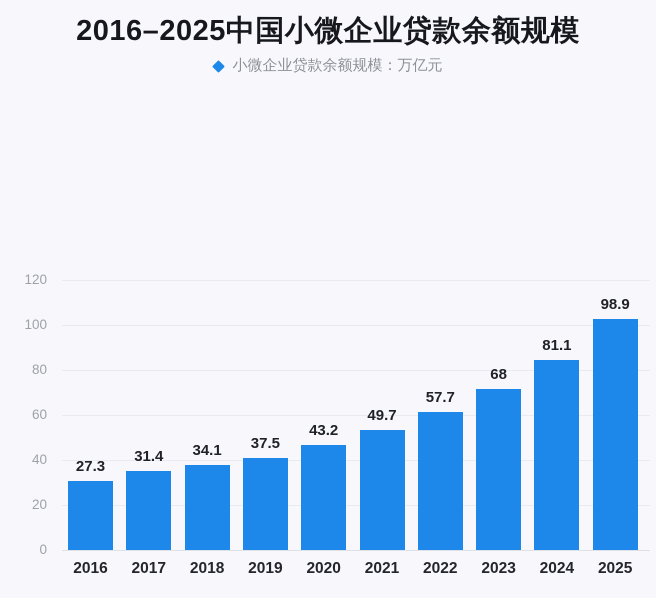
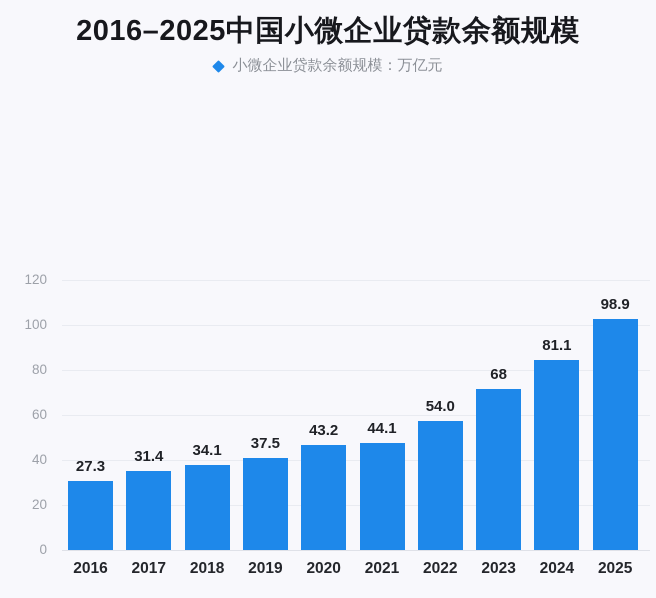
2021: 49.7 -> 44.1
2022: 57.7 -> 54.0
